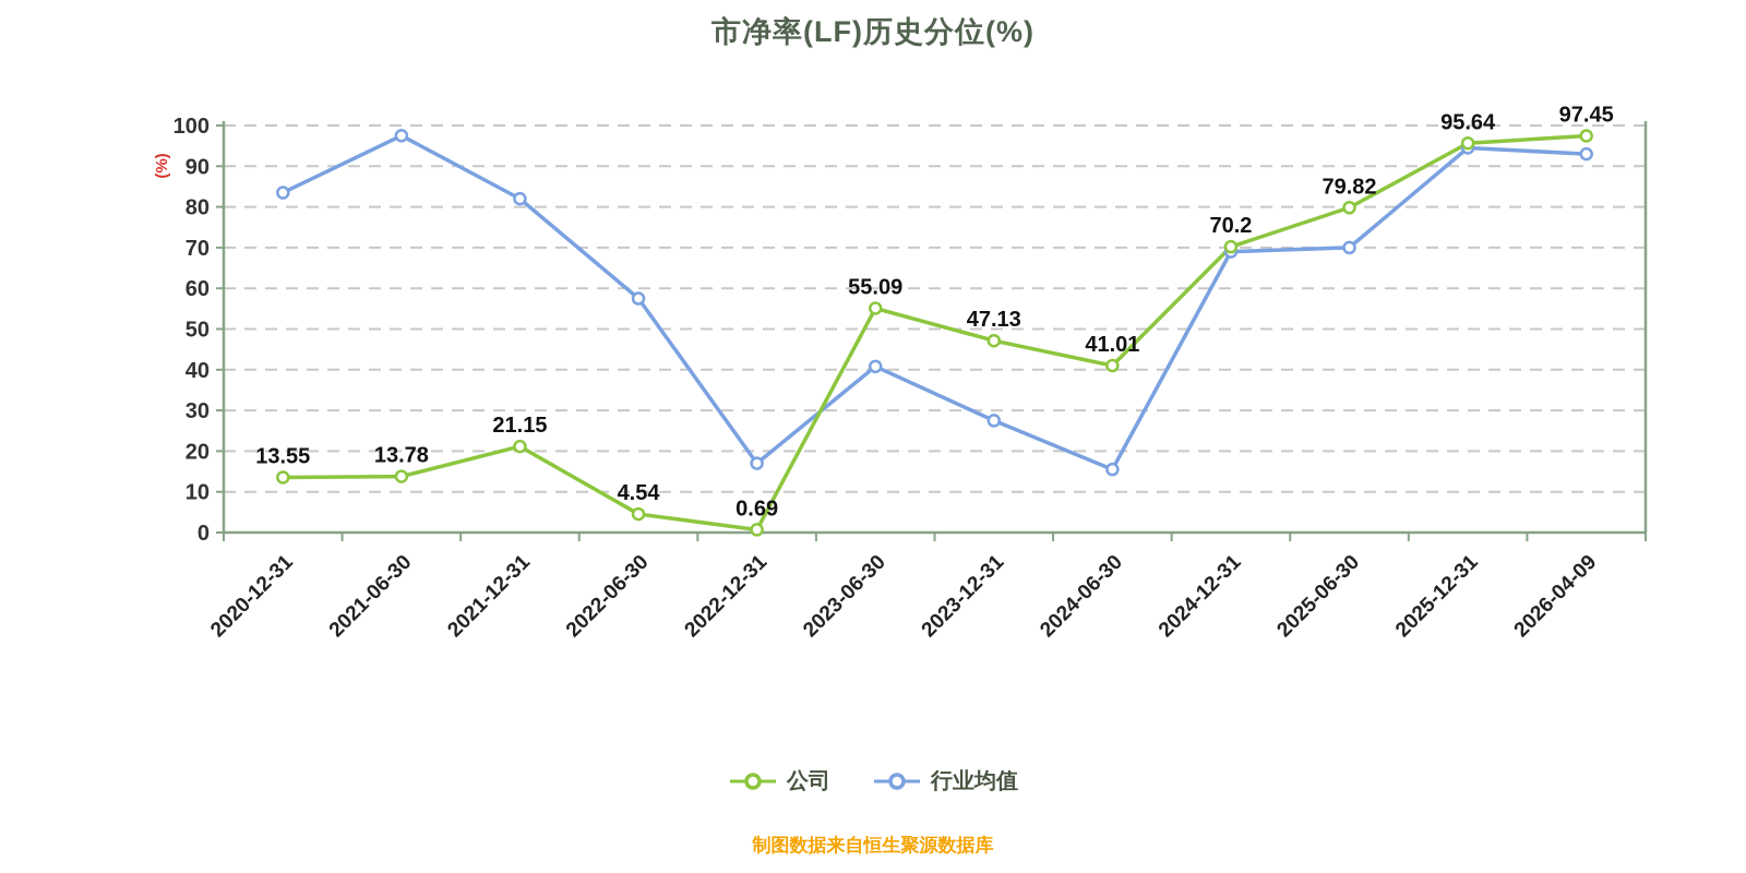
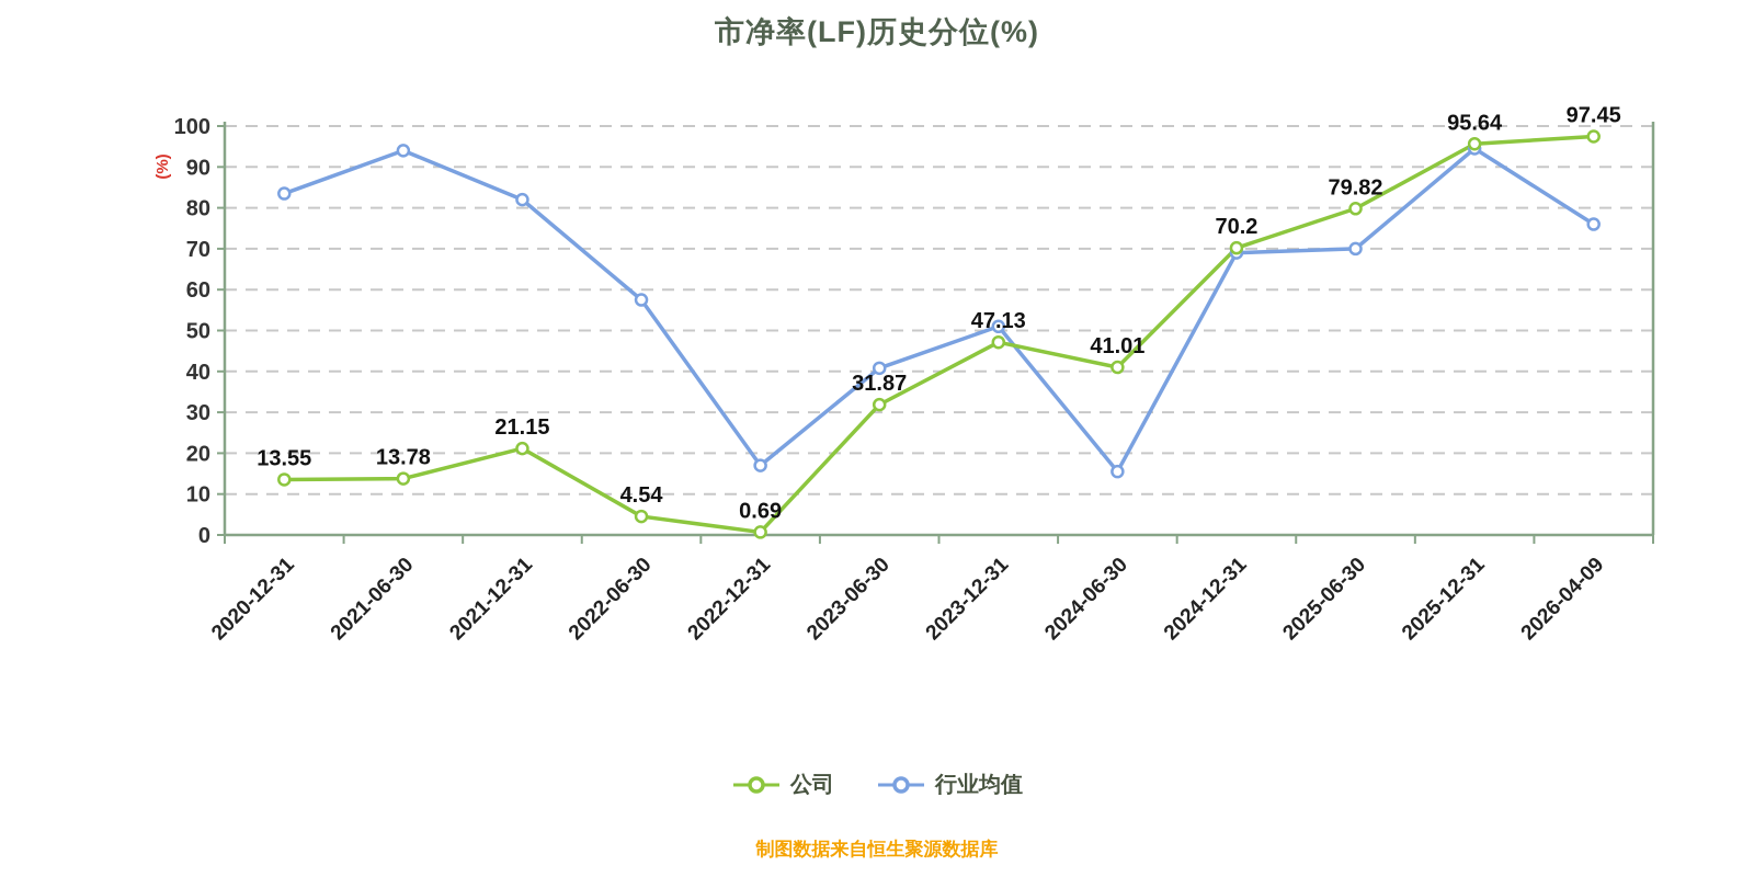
行业均值/2021-06-30: 98 -> 94
公司/2023-06-30: 55.09 -> 31.87
行业均值/2023-12-31: 28 -> 51
行业均值/2026-04-09: 93 -> 76
